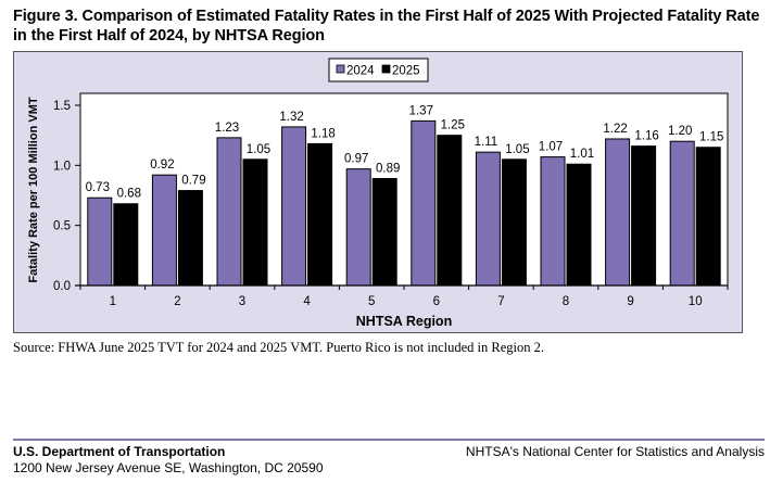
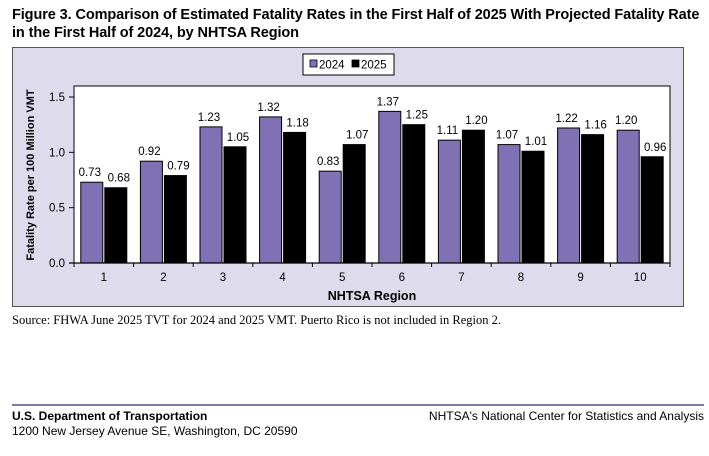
2024/5: 0.97 -> 0.83
2025/5: 0.89 -> 1.07
2025/7: 1.05 -> 1.20
2025/10: 1.15 -> 0.96
